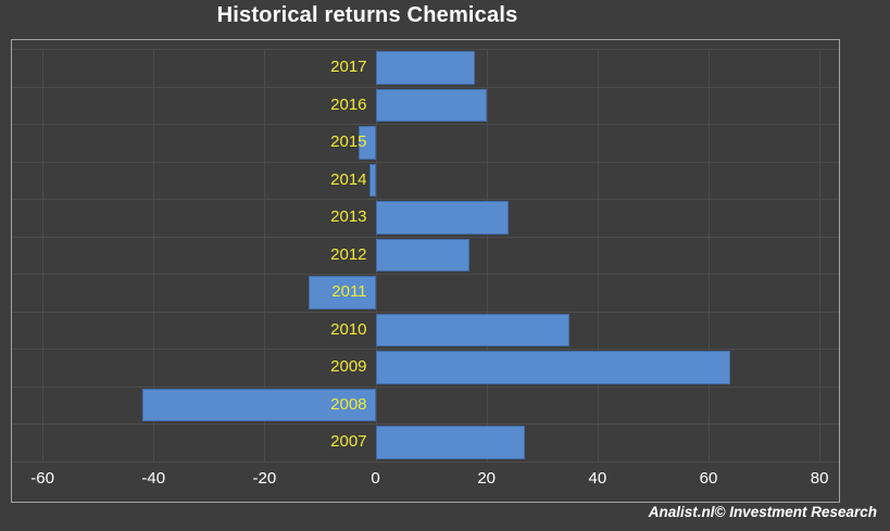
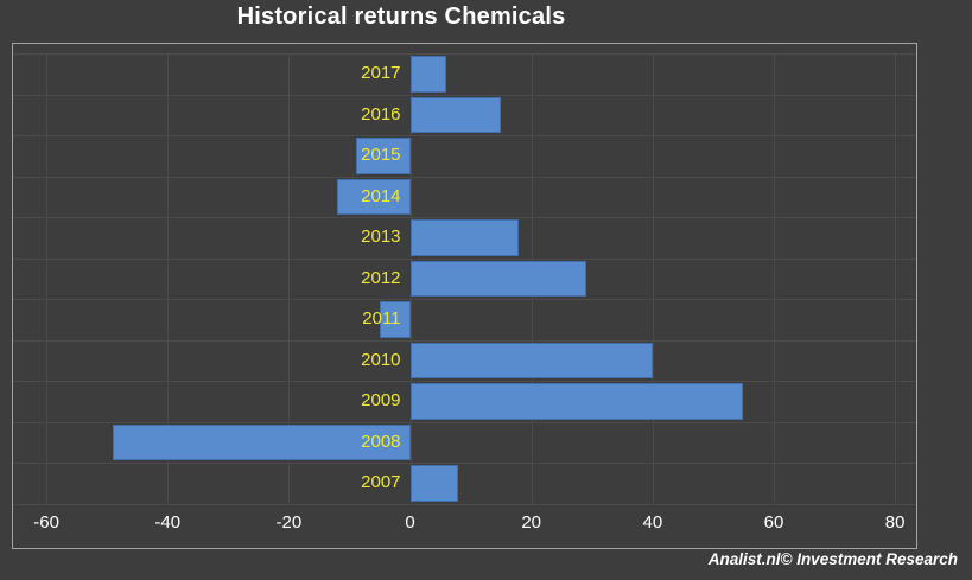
2017: 18 -> 6
2016: 20 -> 15
2015: -3 -> -9
2014: -1 -> -12
2013: 24 -> 18
2012: 17 -> 29
2011: -12 -> -5
2010: 35 -> 40
2009: 64 -> 55
2008: -42 -> -49
2007: 27 -> 8
